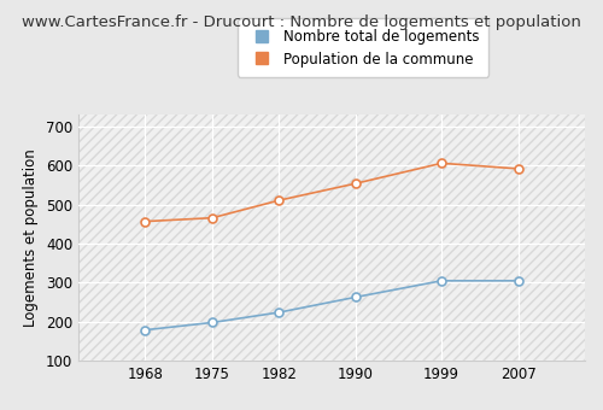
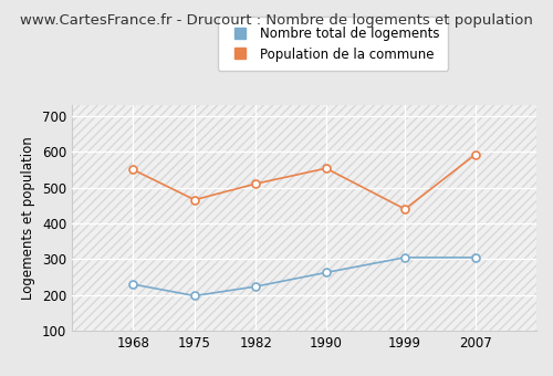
Nombre total de logements/1968: 179 -> 230
Population de la commune/1968: 457 -> 550
Population de la commune/1999: 606 -> 440
